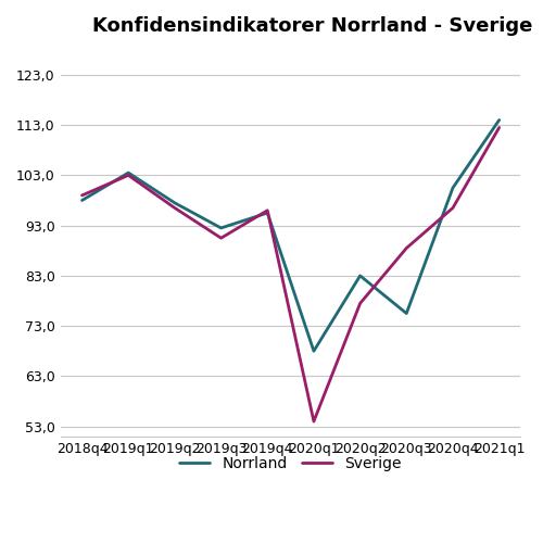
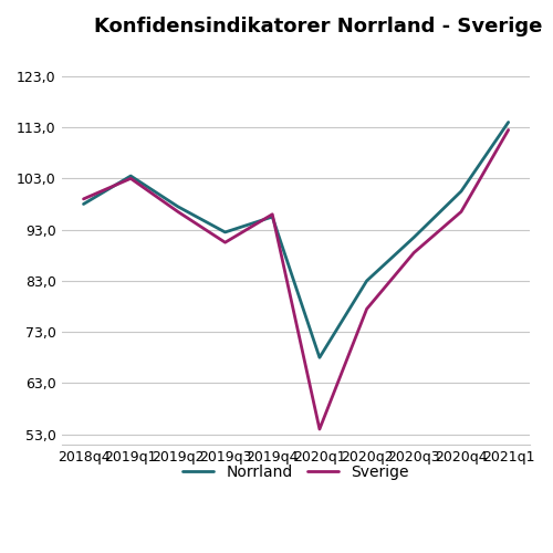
Norrland/2020q3: 75,5 -> 91,5
